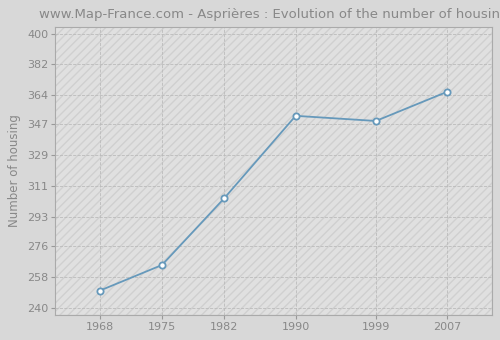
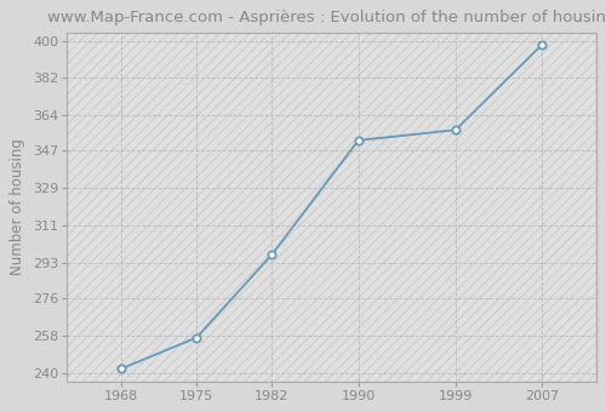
1968: 250 -> 242
1975: 265 -> 257
1982: 304 -> 297
1999: 349 -> 357
2007: 366 -> 398
